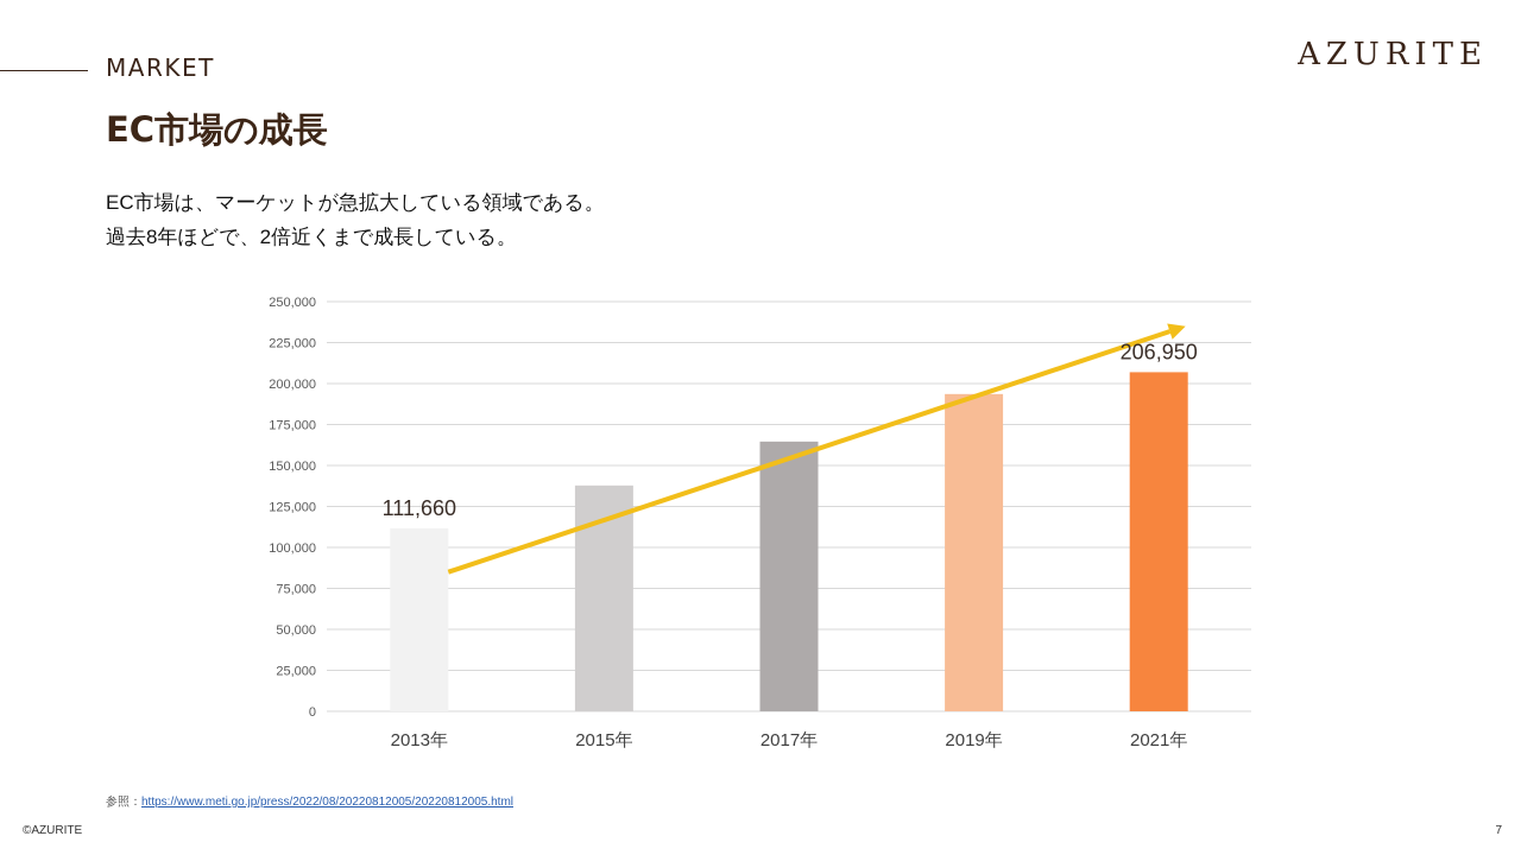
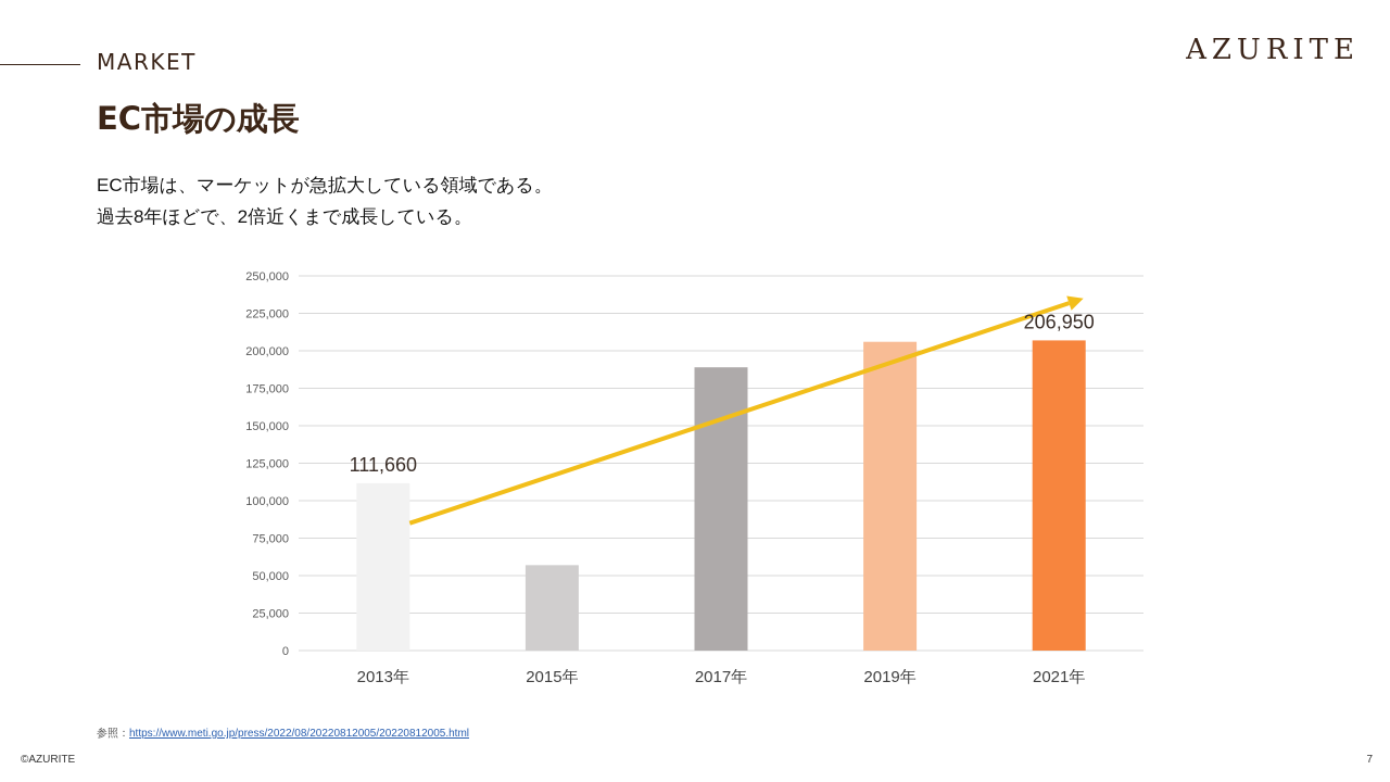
2015年: 138000 -> 57000
2017年: 165000 -> 189000
2019年: 194000 -> 206000
